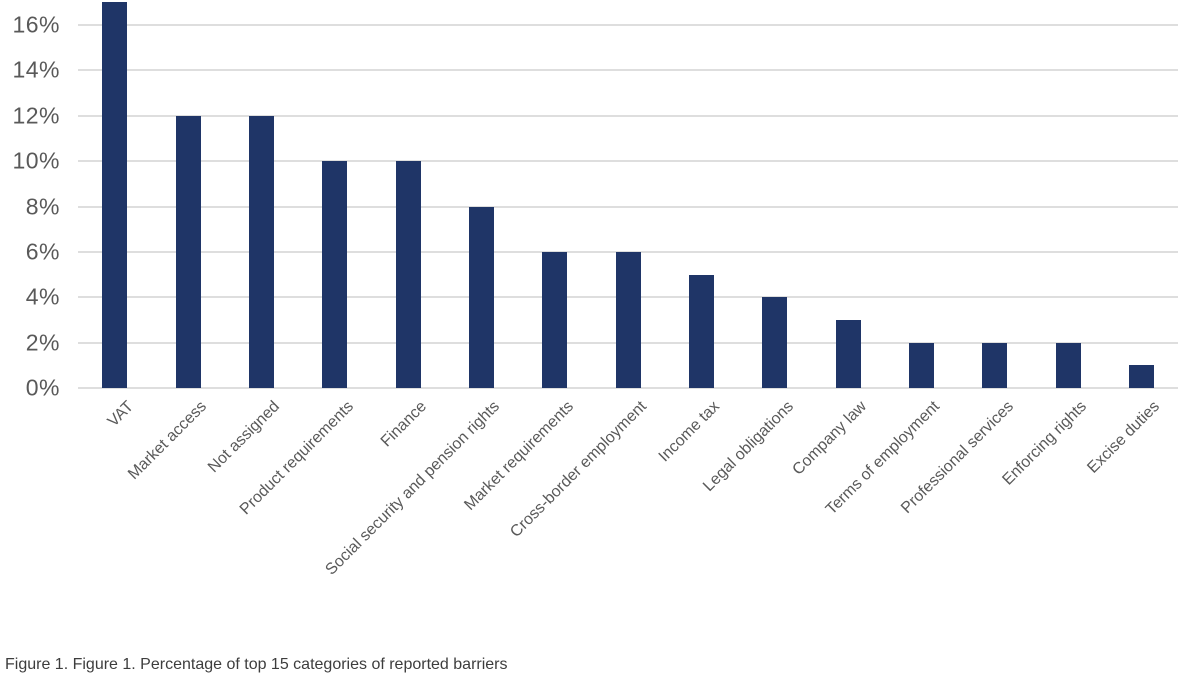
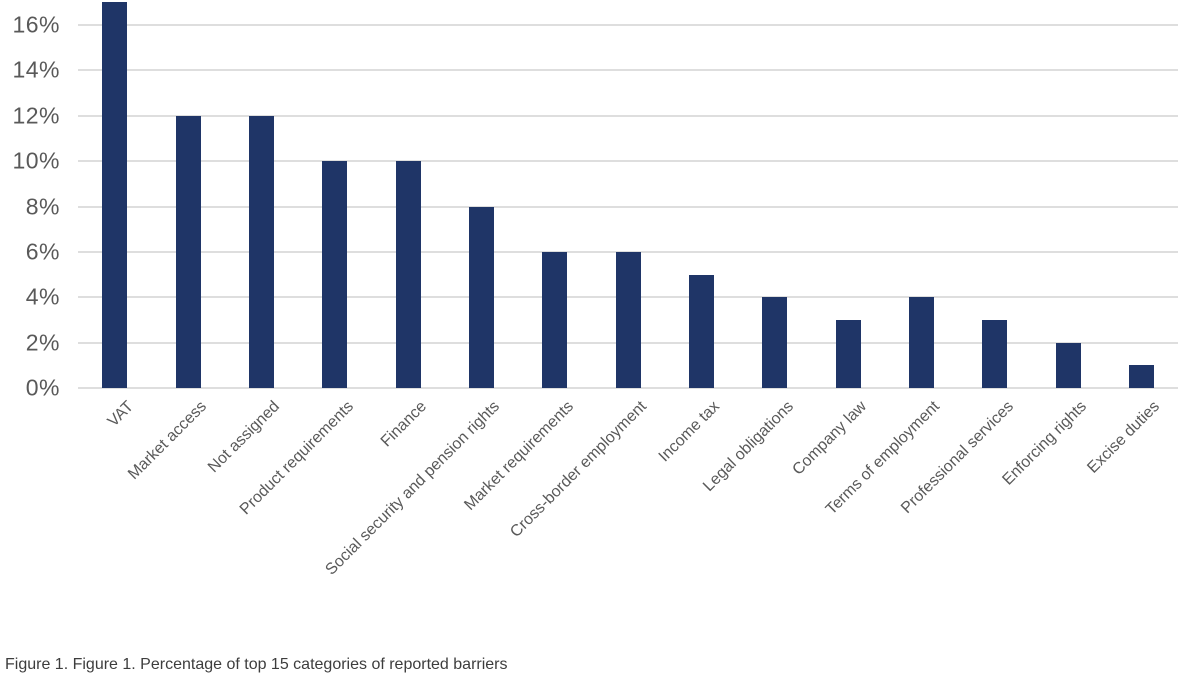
Terms of employment: 2% -> 4%
Professional services: 2% -> 3%
